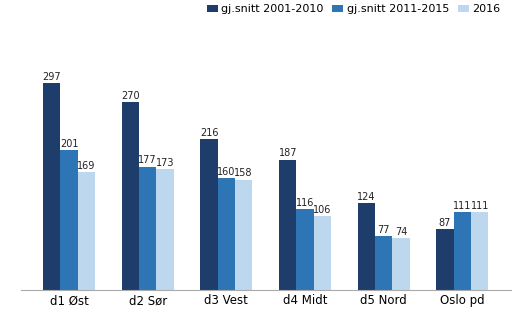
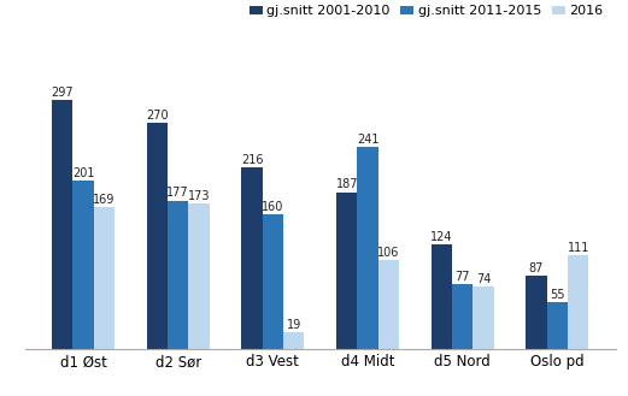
2016/d3 Vest: 158 -> 19
gj.snitt 2011-2015/d4 Midt: 116 -> 241
gj.snitt 2011-2015/Oslo pd: 111 -> 55
